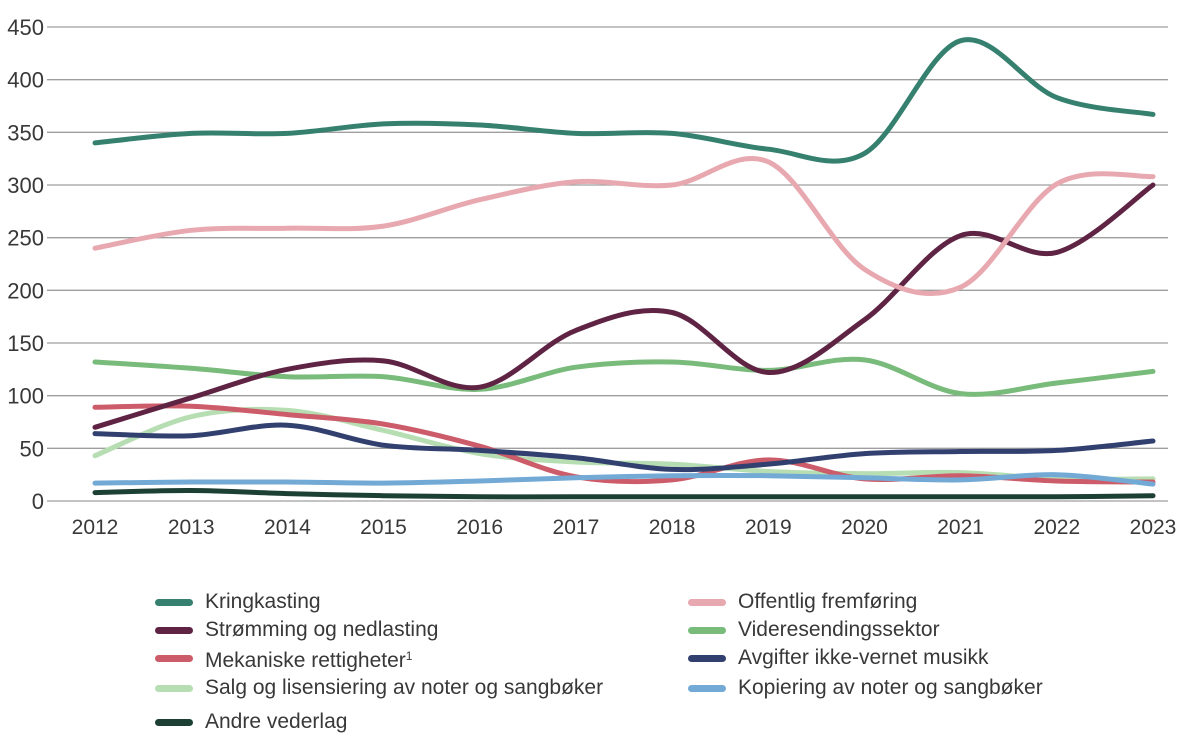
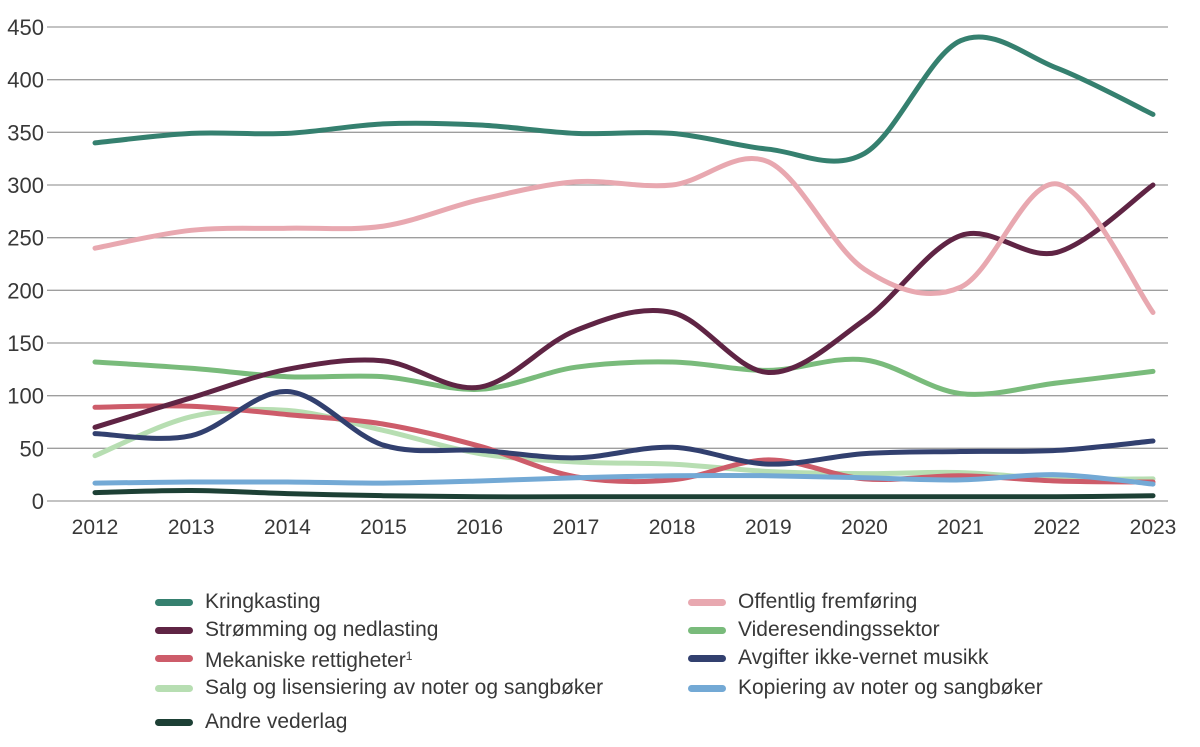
Avgifter ikke-vernet musikk/2014: 72 -> 104
Avgifter ikke-vernet musikk/2018: 30 -> 51
Kringkasting/2022: 383 -> 411
Offentlig fremføring/2023: 308 -> 179
